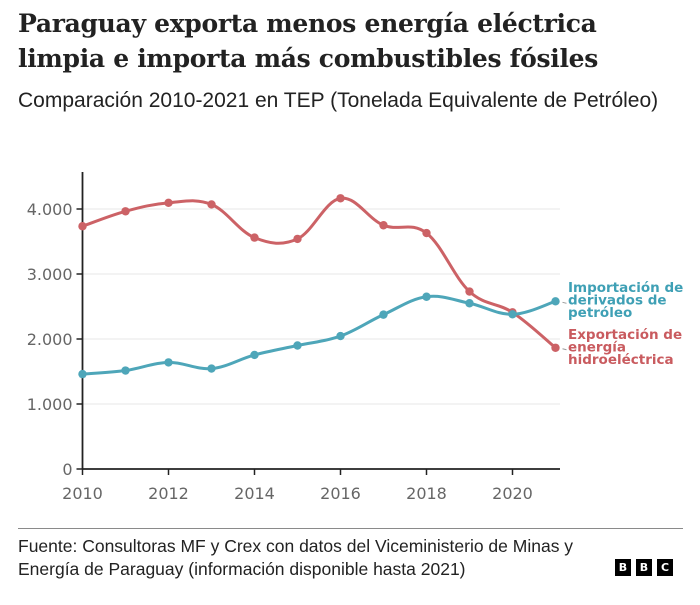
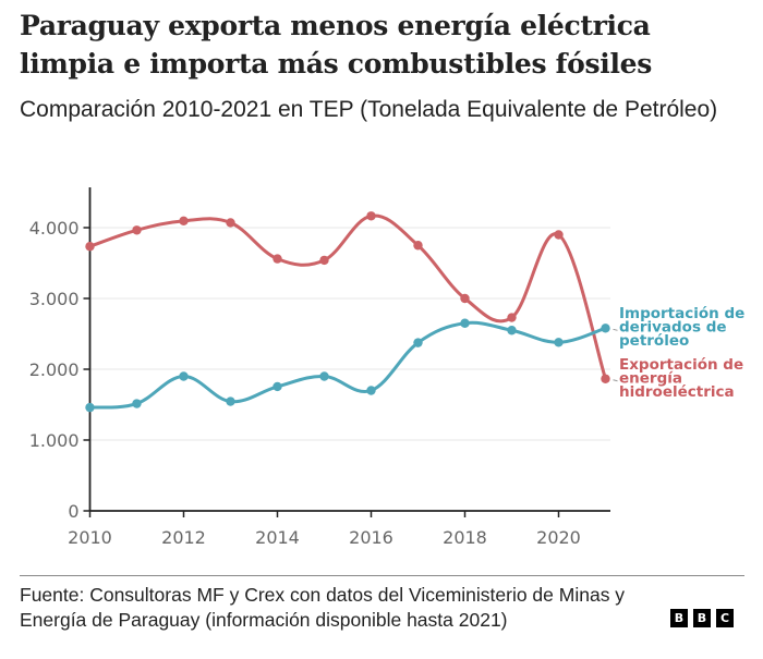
Importación de derivados de petróleo/2012: 1600 -> 1900
Importación de derivados de petróleo/2016: 2000 -> 1700
Exportación de energía hidroeléctrica/2018: 3600 -> 3000
Exportación de energía hidroeléctrica/2020: 2400 -> 3900
